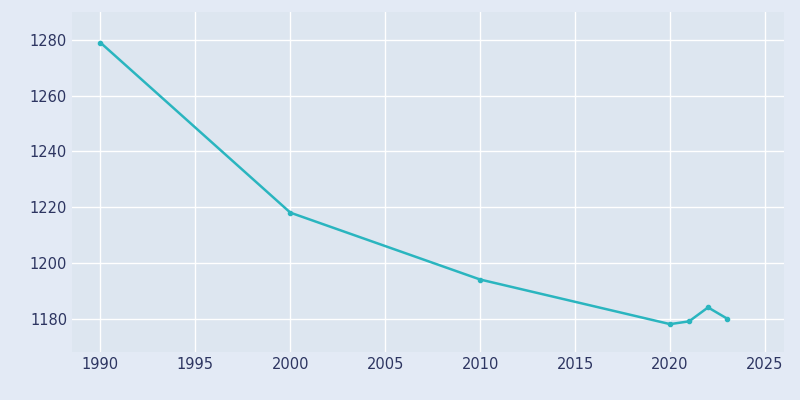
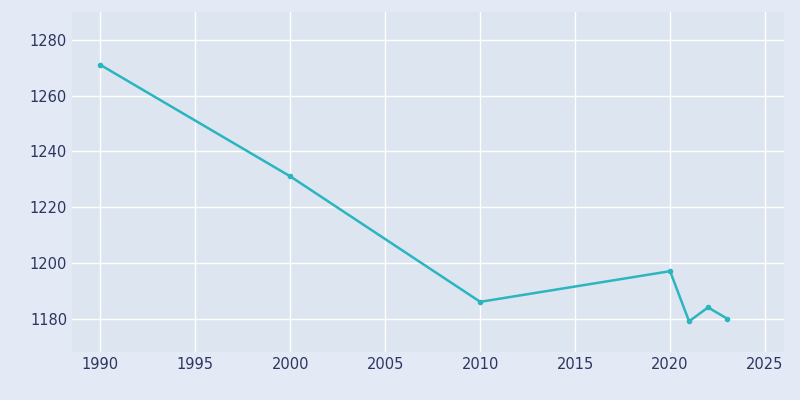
1990: 1279 -> 1271
2000: 1218 -> 1231
2010: 1194 -> 1186
2020: 1178 -> 1197
